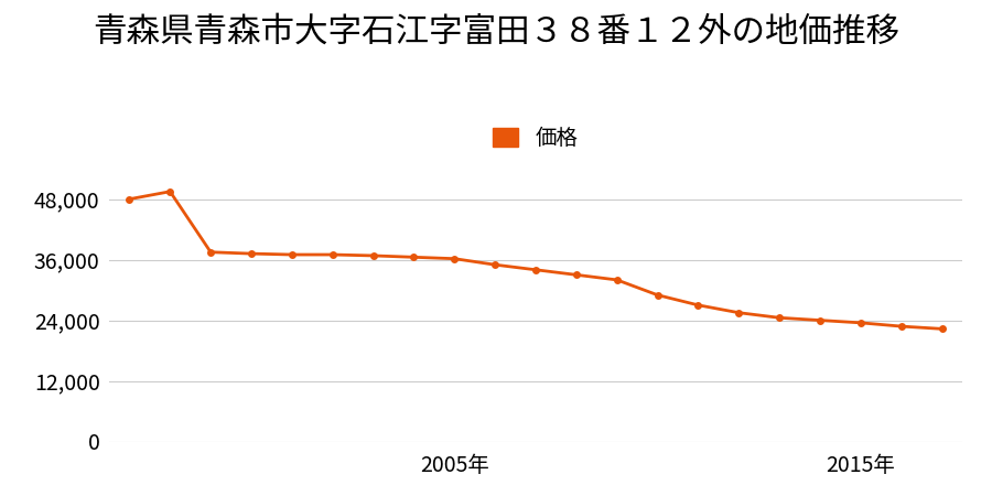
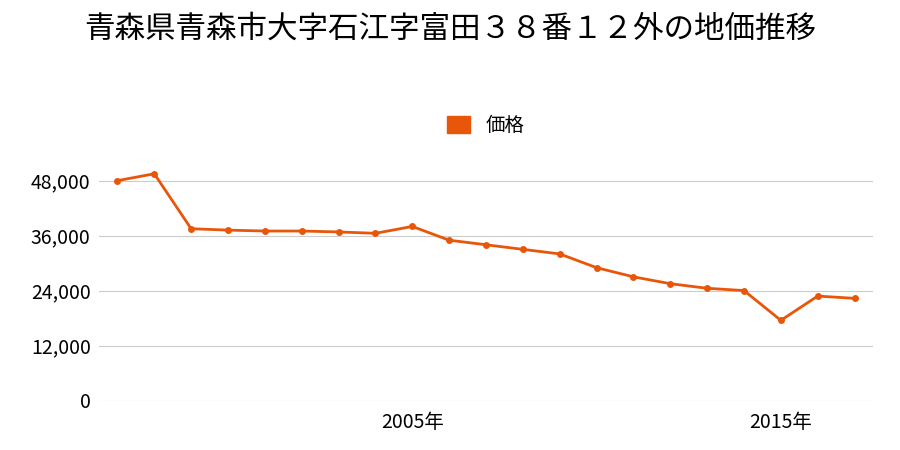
2005年: 36,200 -> 38,000
2015年: 23,500 -> 17,500
